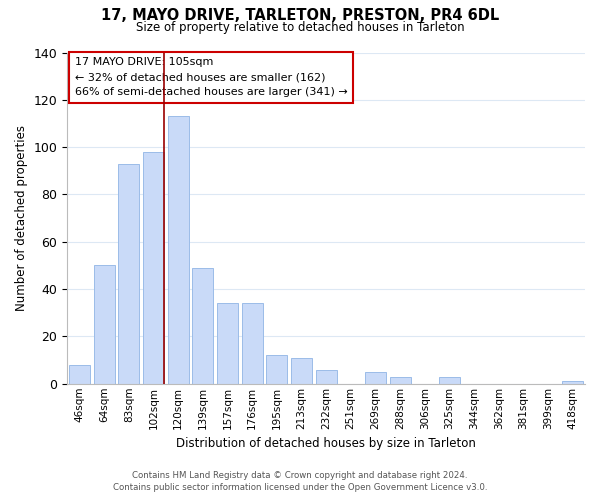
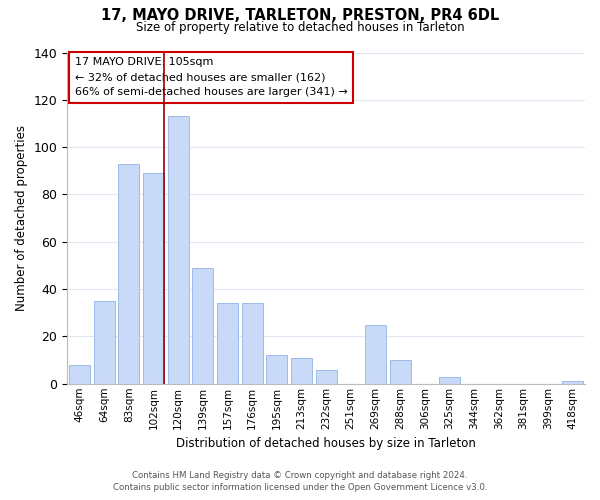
64sqm: 50 -> 35
102sqm: 98 -> 89
269sqm: 5 -> 25
288sqm: 3 -> 10
